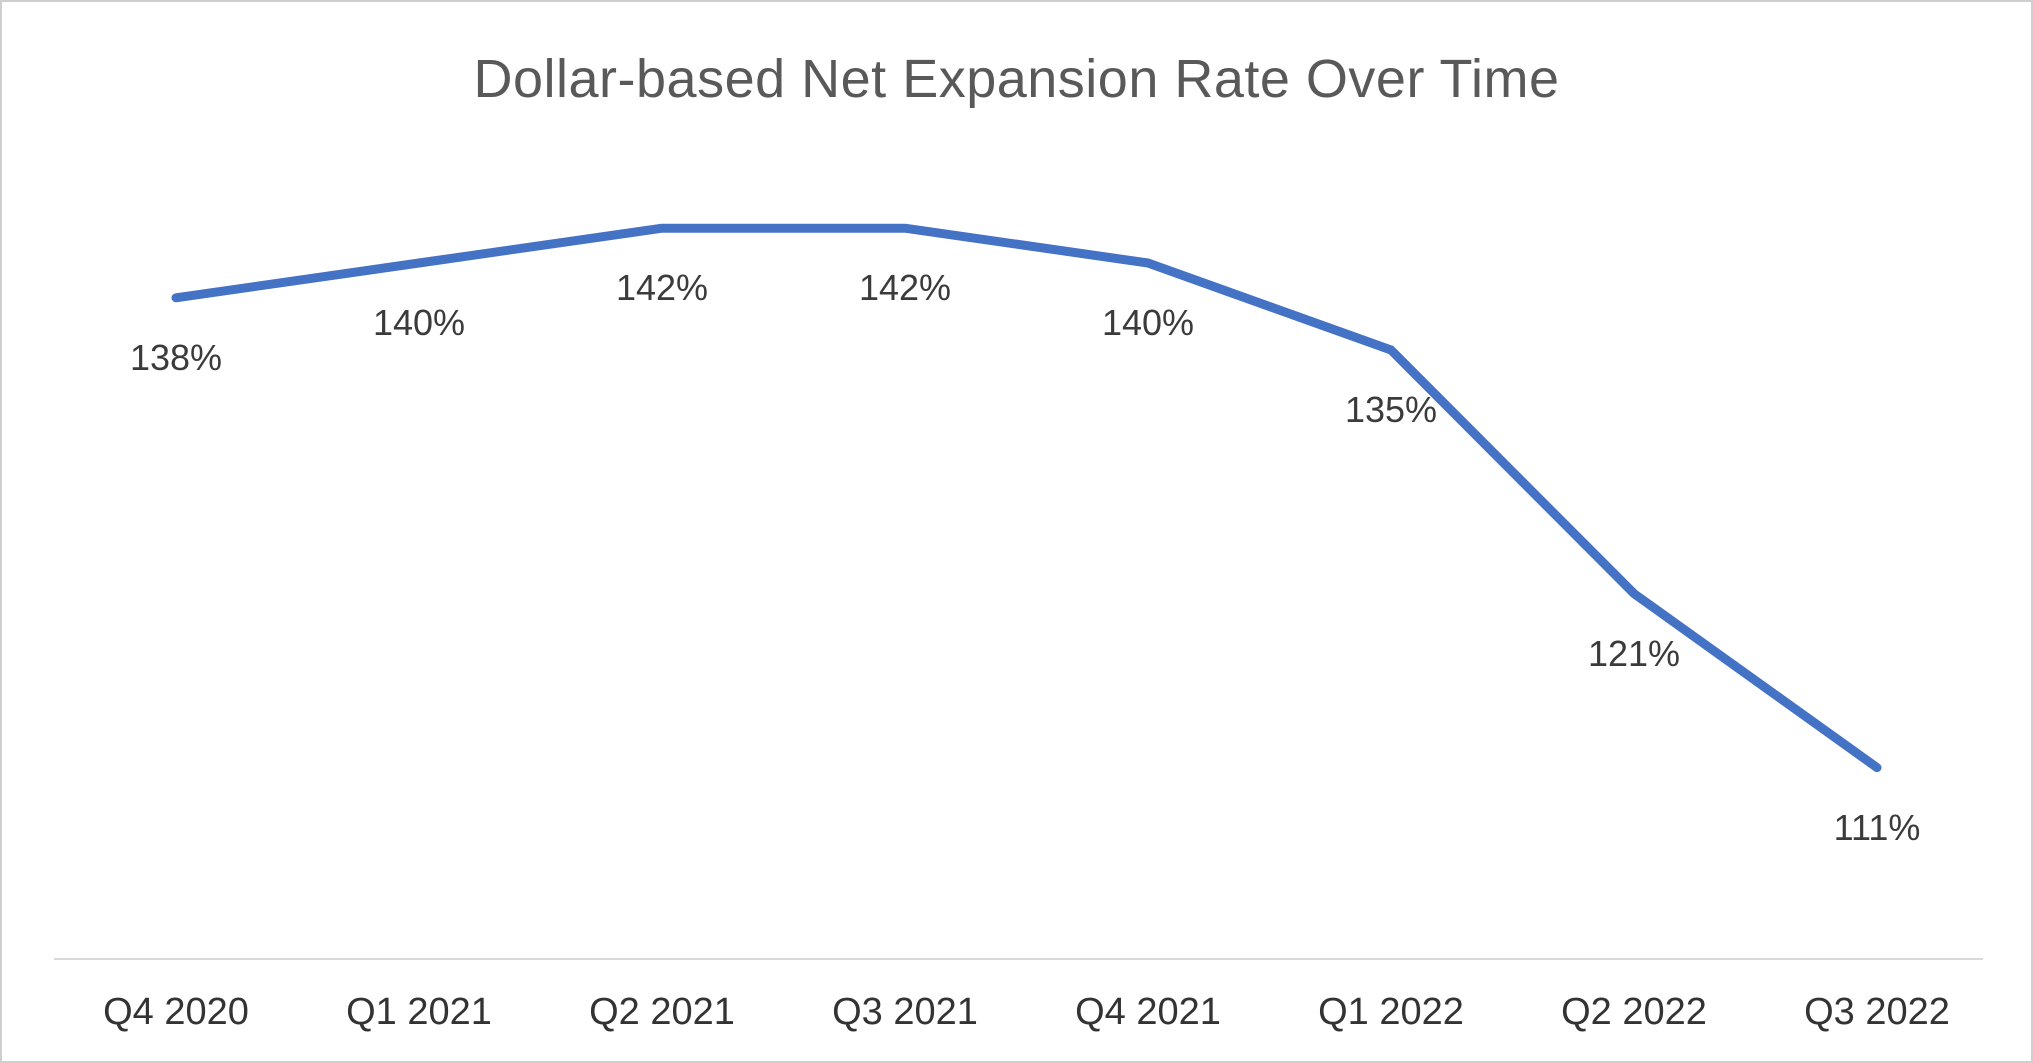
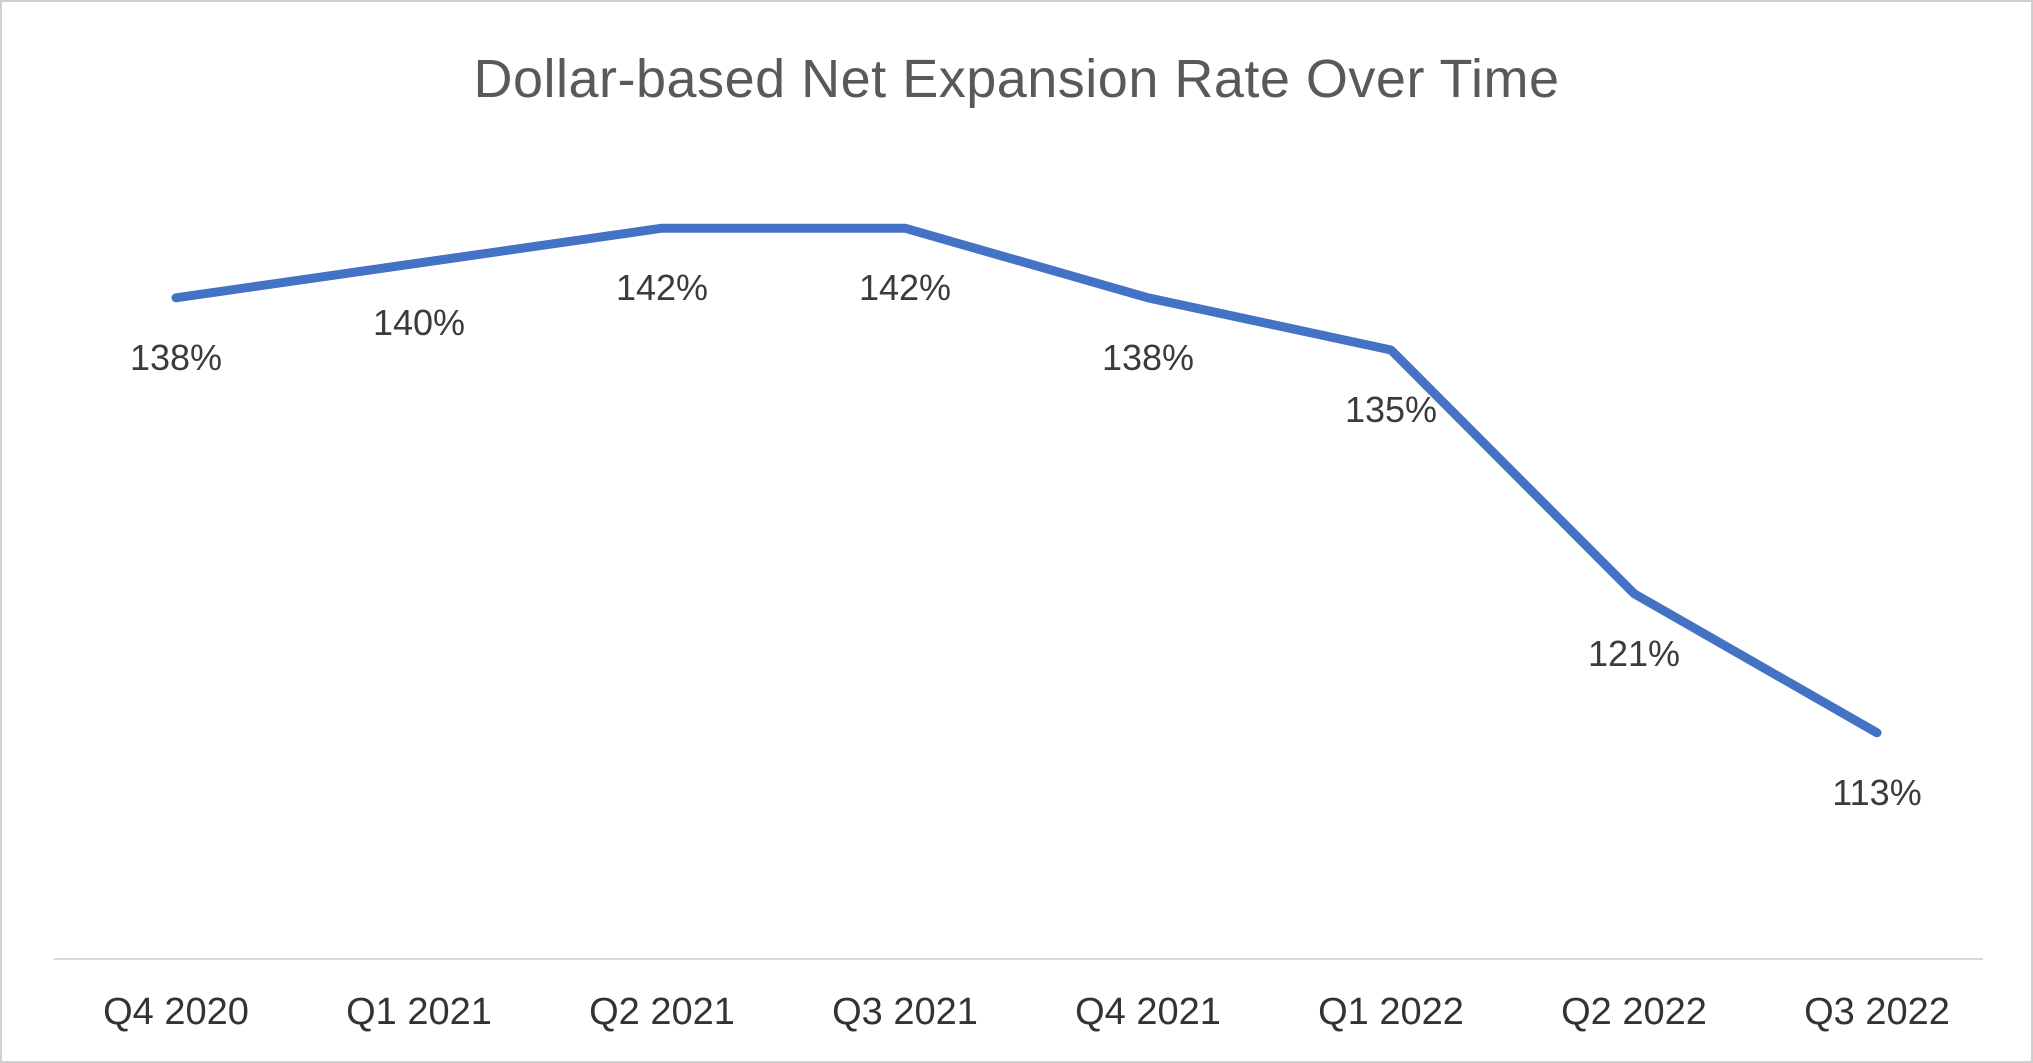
Q4 2021: 140% -> 138%
Q3 2022: 111% -> 113%
